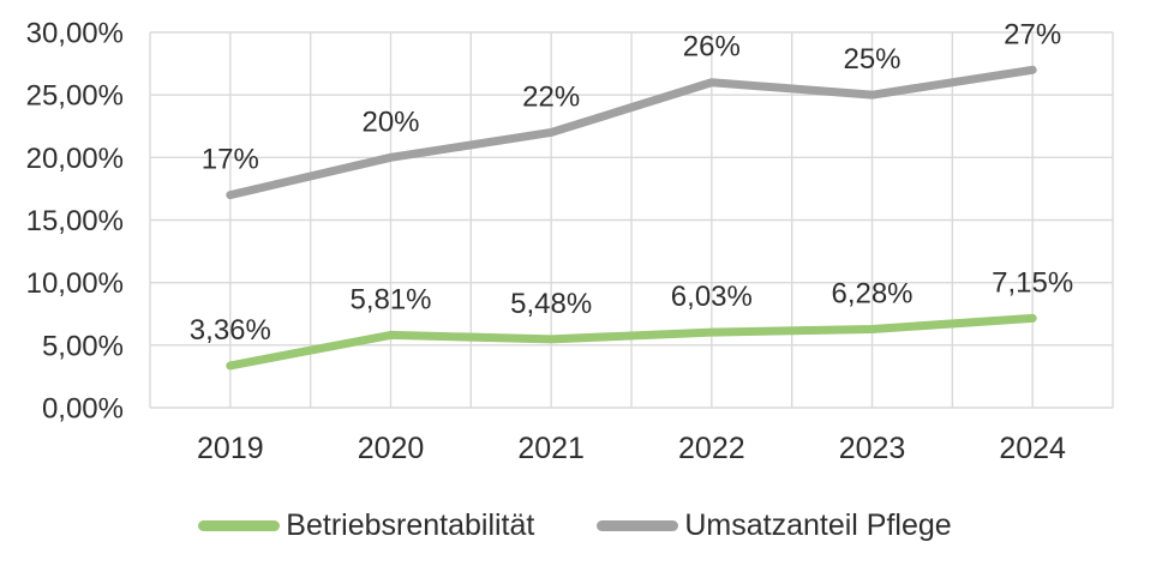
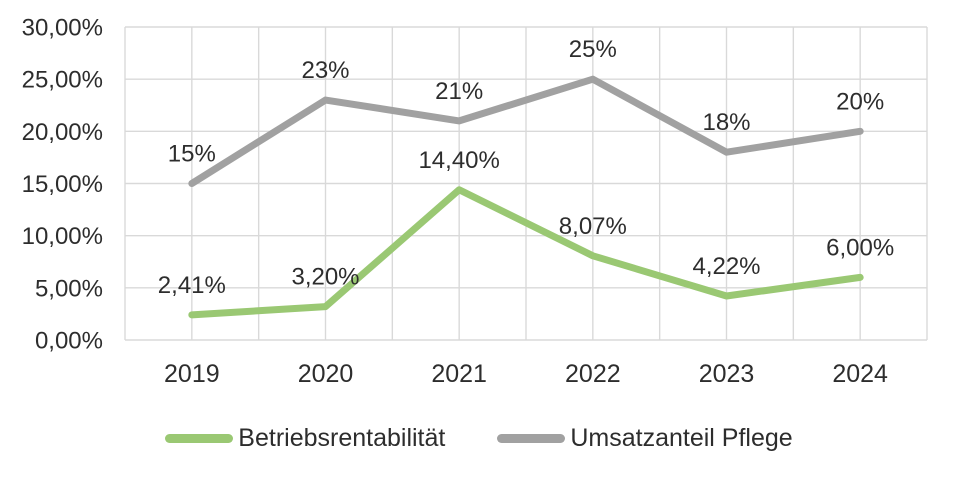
Betriebsrentabilität/2019: 3,36% -> 2,41%
Umsatzanteil Pflege/2019: 17% -> 15%
Betriebsrentabilität/2020: 5,81% -> 3,20%
Umsatzanteil Pflege/2020: 20% -> 23%
Betriebsrentabilität/2021: 5,48% -> 14,40%
Umsatzanteil Pflege/2021: 22% -> 21%
Betriebsrentabilität/2022: 6,03% -> 8,07%
Umsatzanteil Pflege/2022: 26% -> 25%
Betriebsrentabilität/2023: 6,28% -> 4,22%
Umsatzanteil Pflege/2023: 25% -> 18%
Betriebsrentabilität/2024: 7,15% -> 6,00%
Umsatzanteil Pflege/2024: 27% -> 20%
